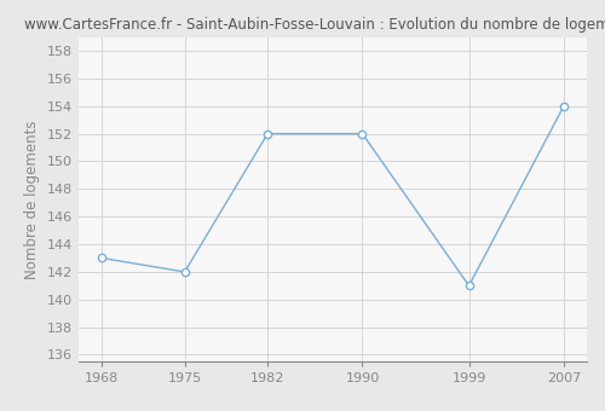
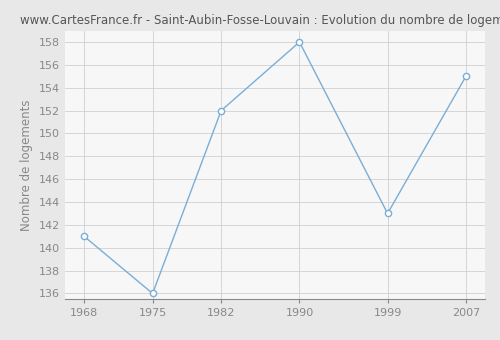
1968: 143 -> 141
1975: 142 -> 136
1990: 152 -> 158
1999: 141 -> 143
2007: 154 -> 155
